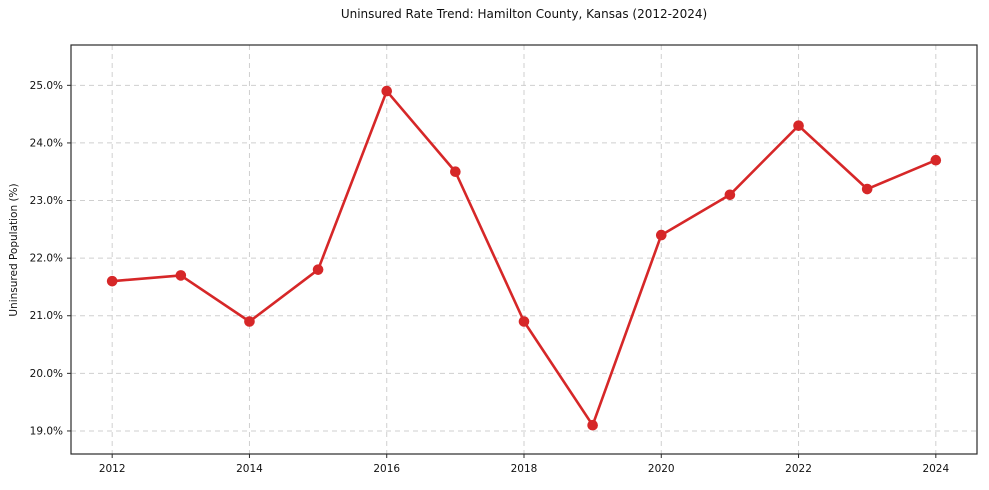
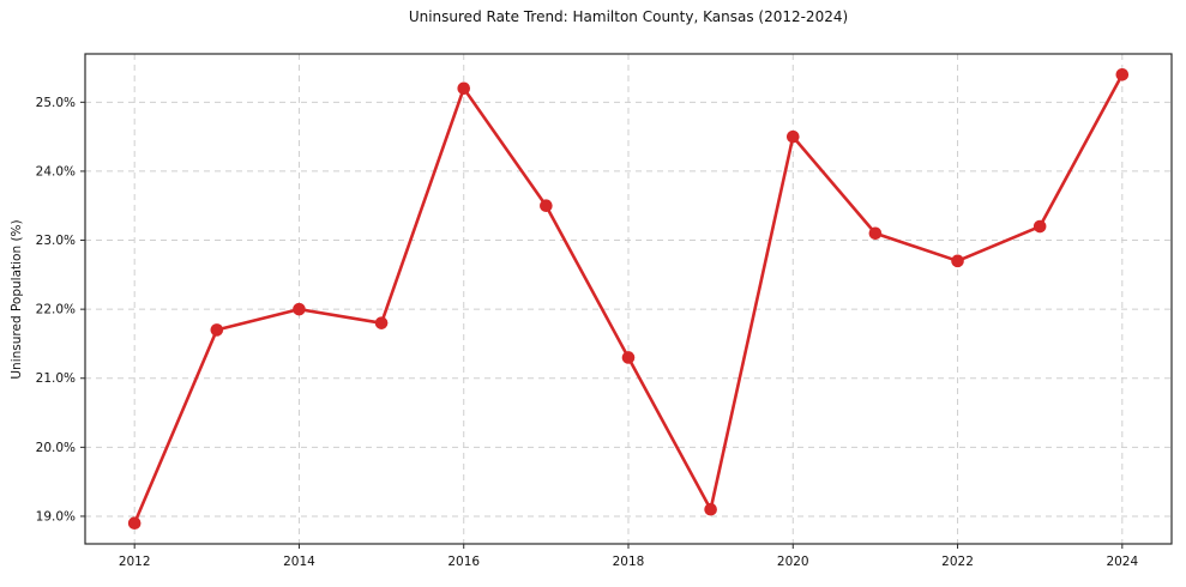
2012: 21.6% -> 18.9%
2014: 20.9% -> 22.0%
2016: 24.9% -> 25.2%
2018: 20.9% -> 21.3%
2020: 22.4% -> 24.5%
2022: 24.3% -> 22.7%
2024: 23.7% -> 25.4%
